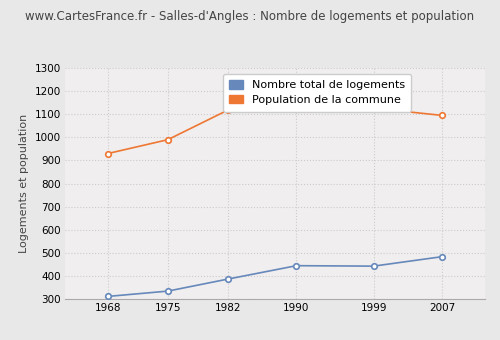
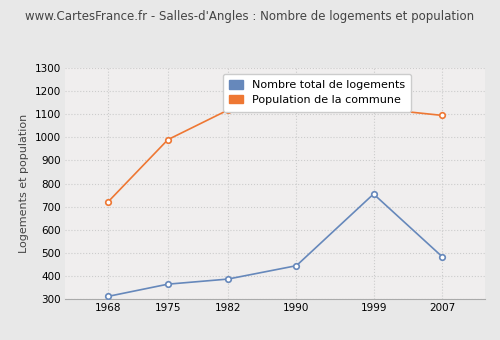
Population de la commune/1968: 930 -> 720
Nombre total de logements/1975: 335 -> 365
Nombre total de logements/1999: 443 -> 755
